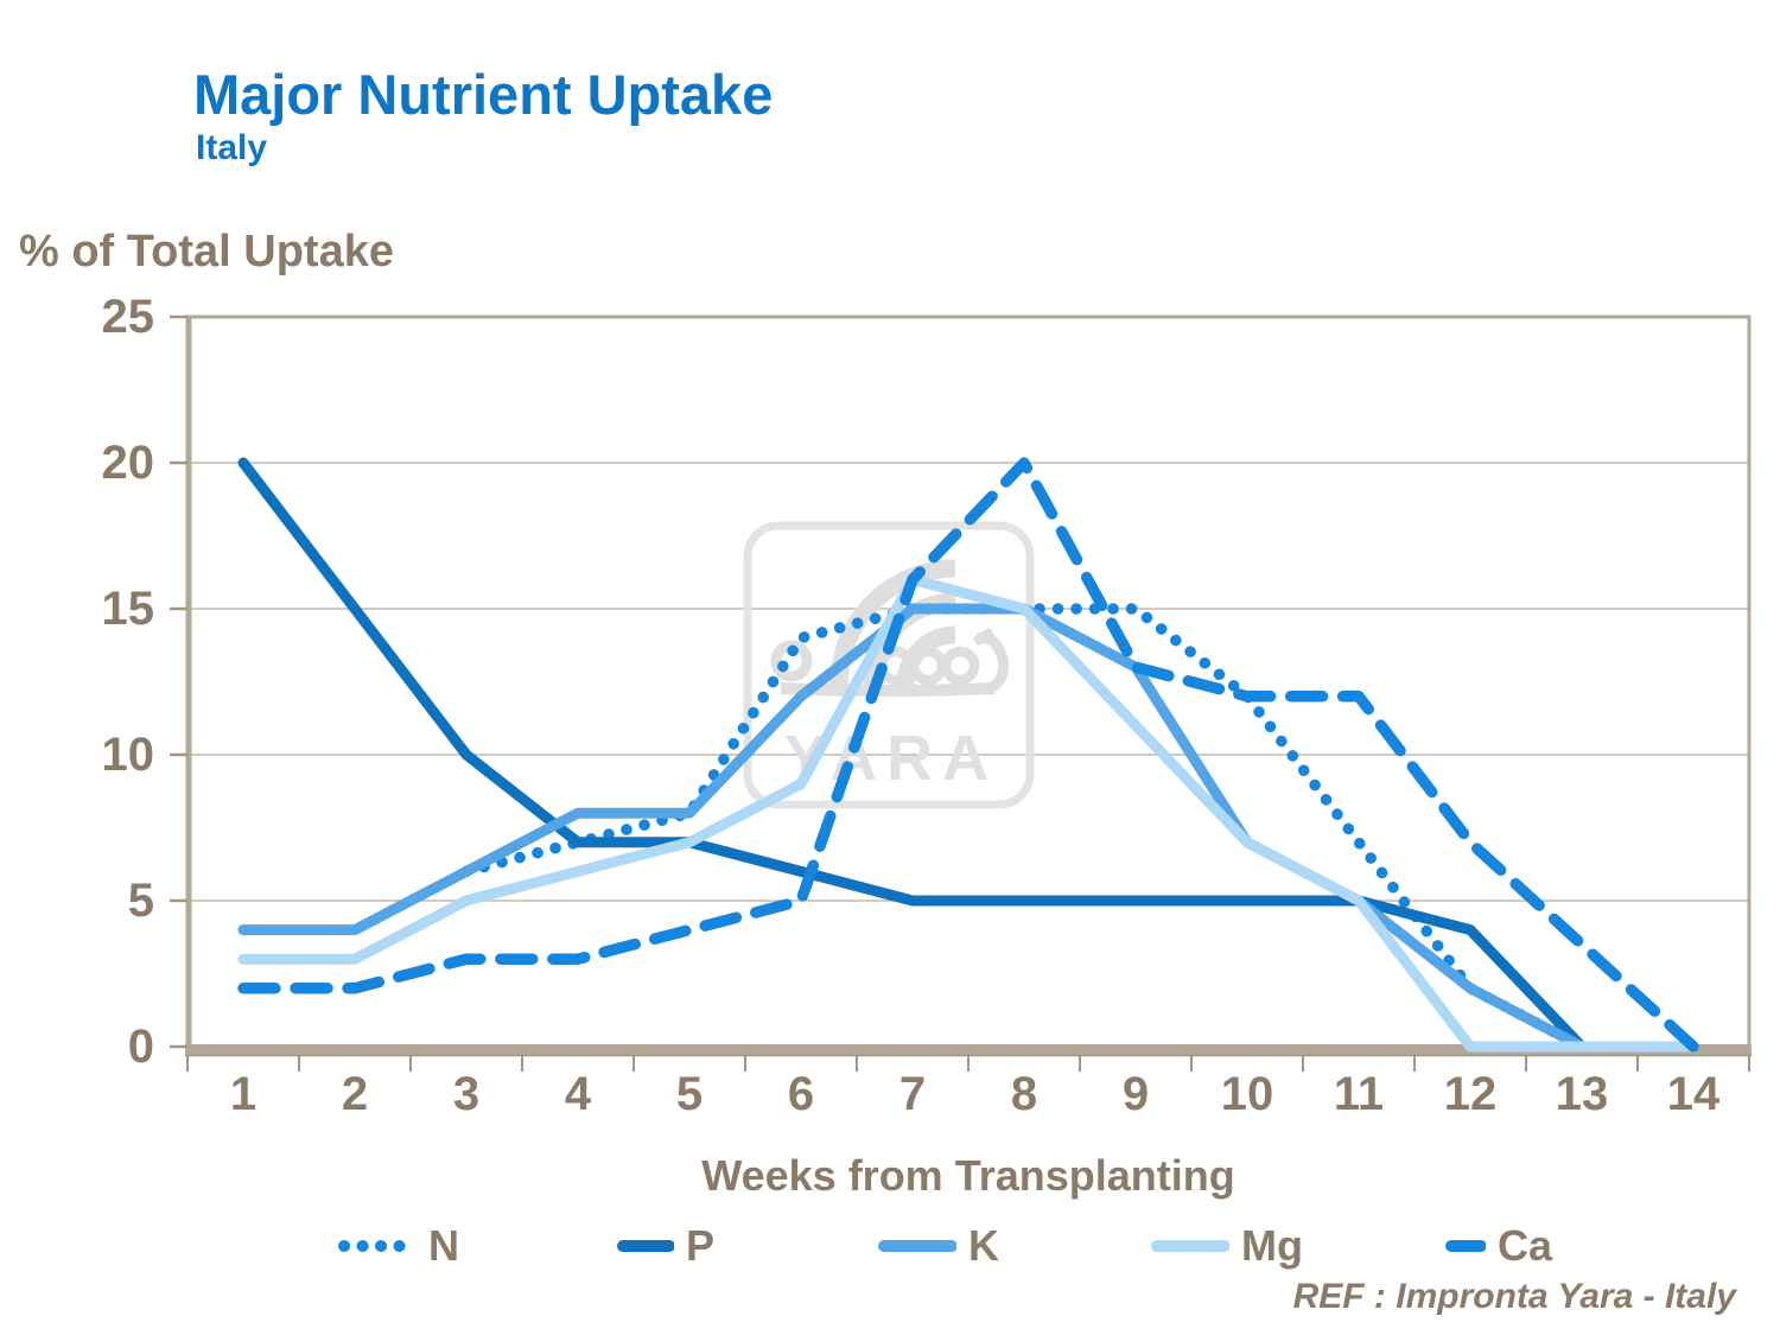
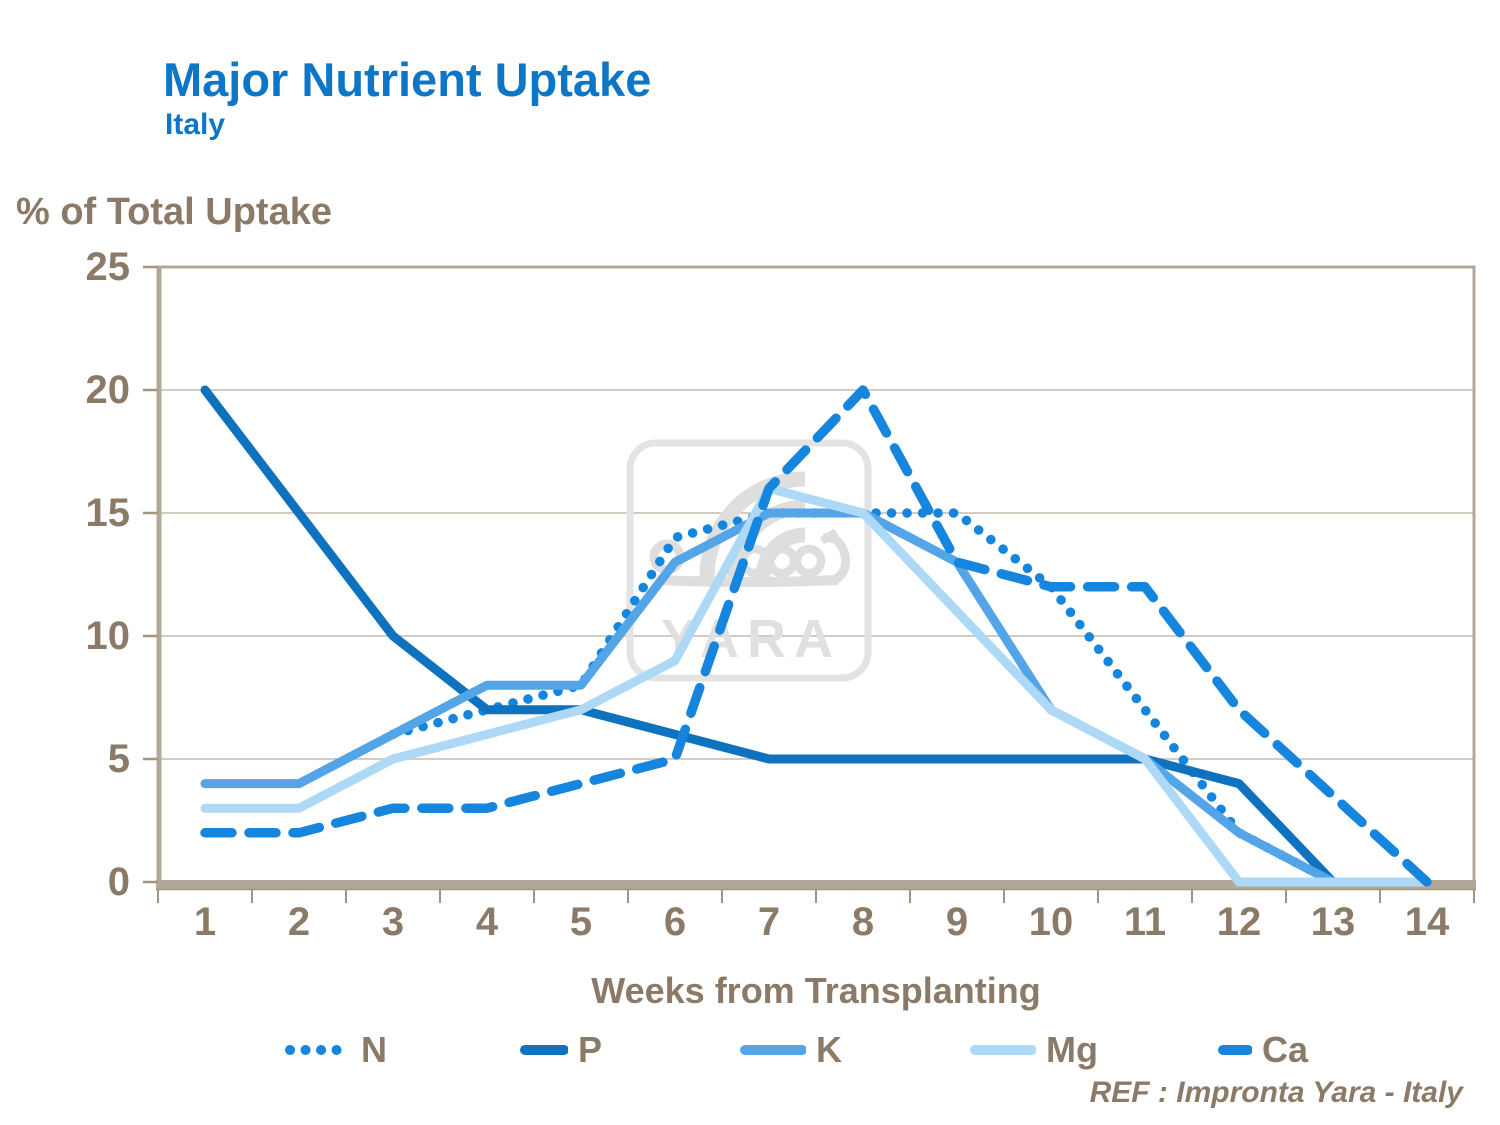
K/6: 12 -> 13
